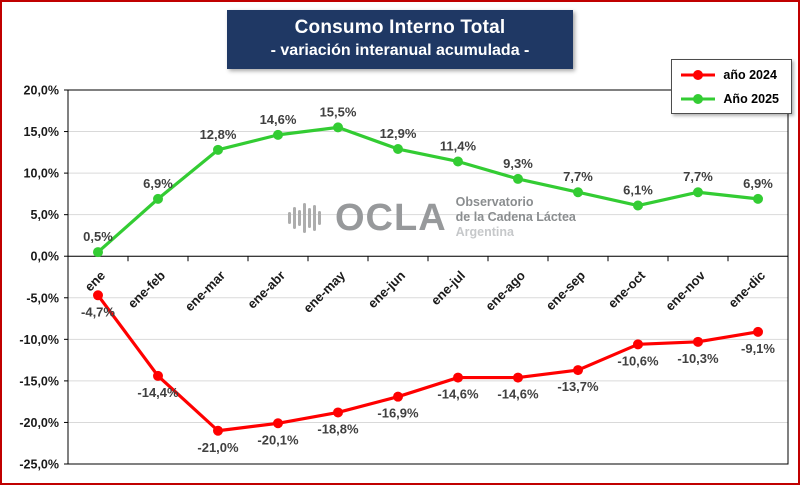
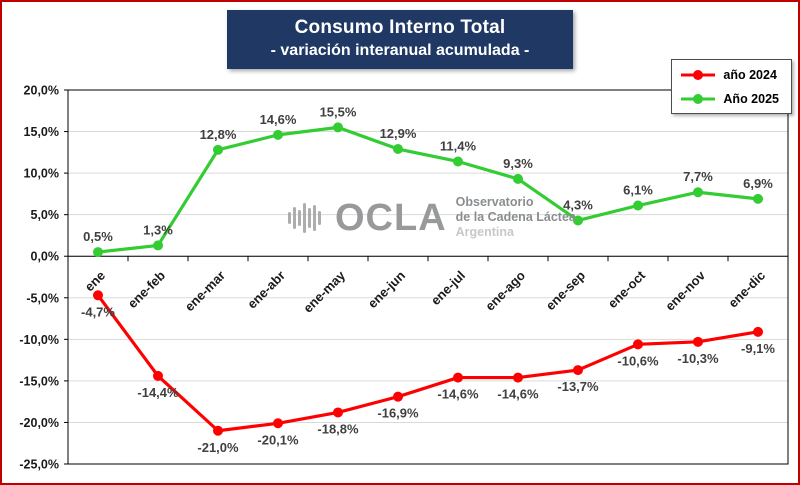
Año 2025/ene-feb: 6,9% -> 1,3%
Año 2025/ene-sep: 7,7% -> 4,3%
